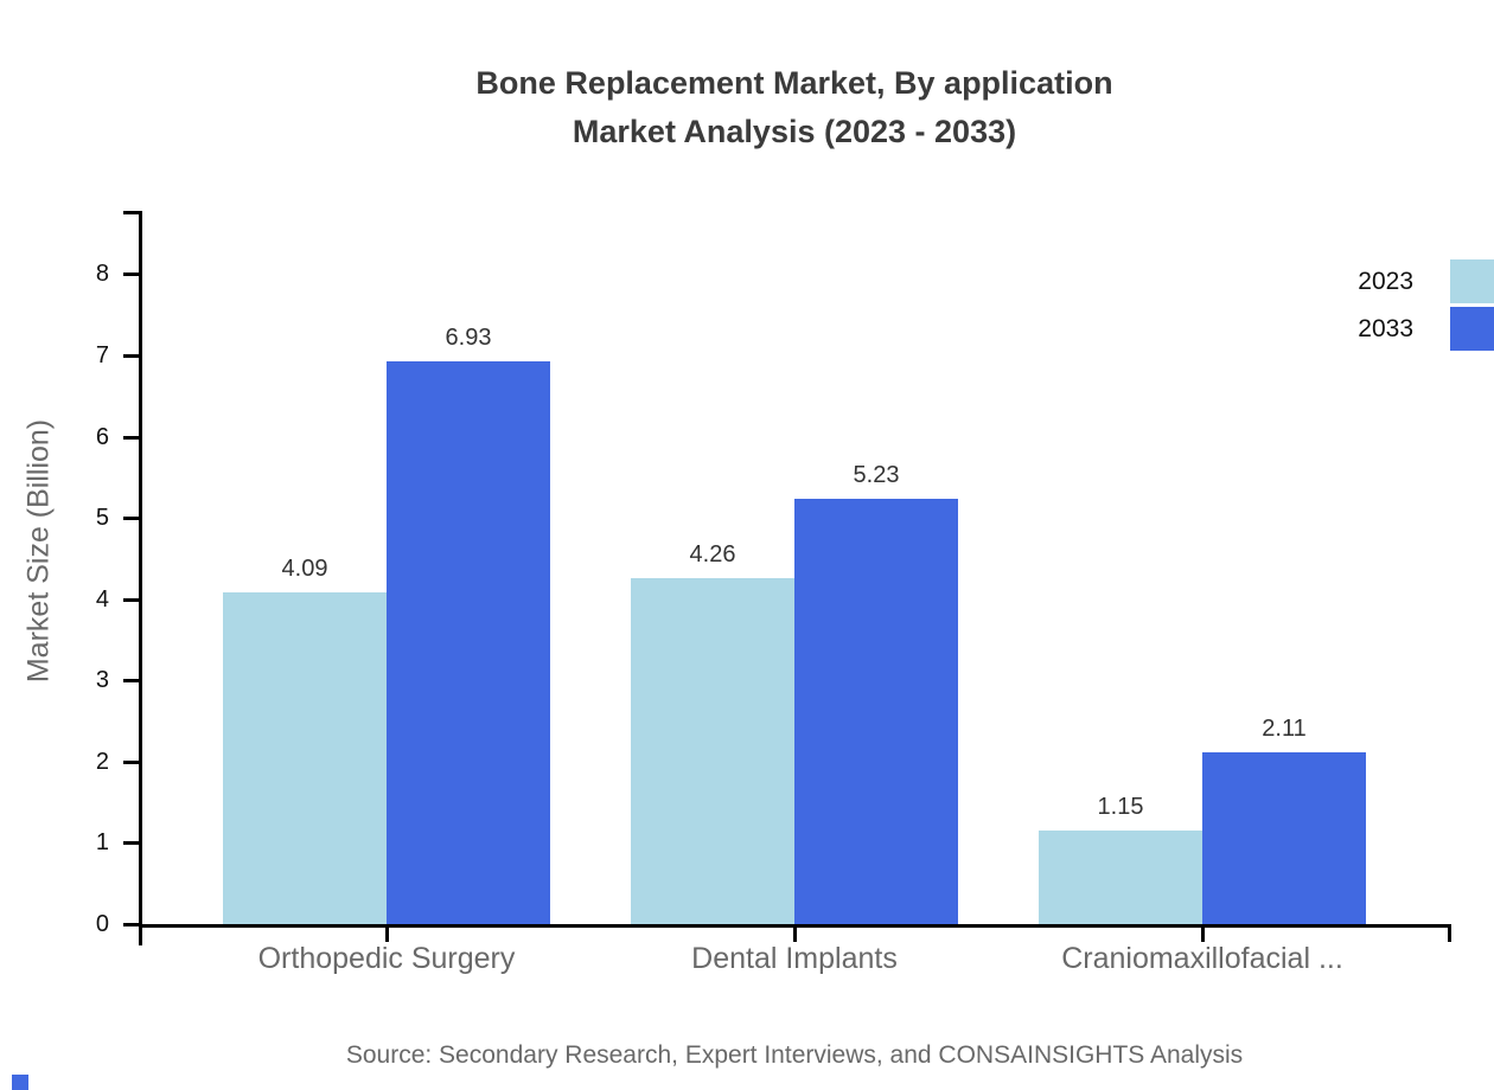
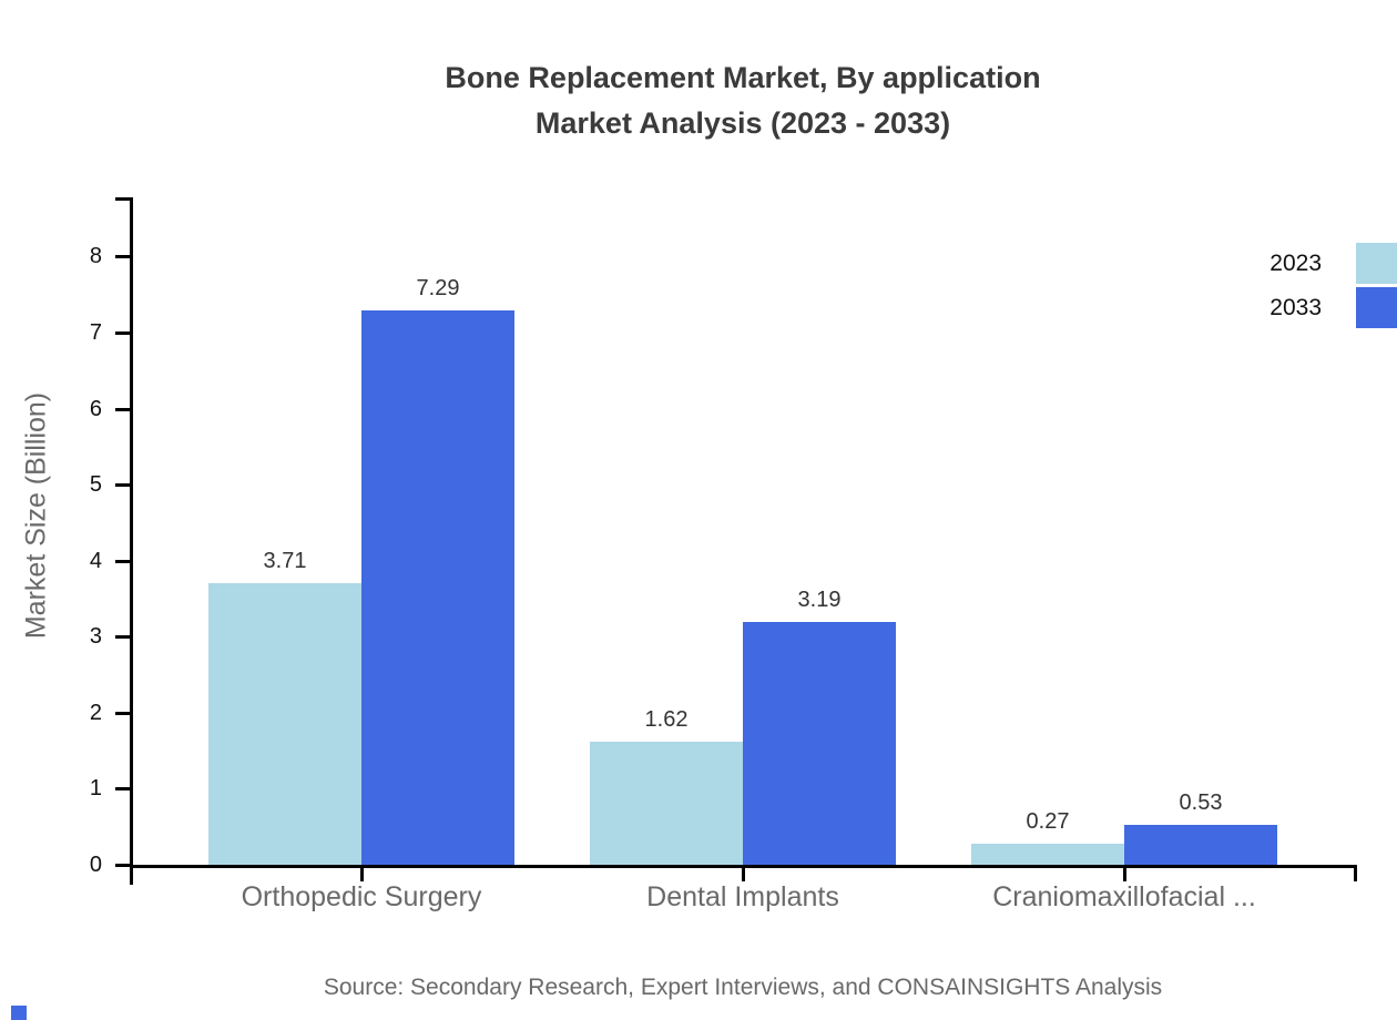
2023/Orthopedic Surgery: 4.09 -> 3.71
2033/Orthopedic Surgery: 6.93 -> 7.29
2023/Dental Implants: 4.26 -> 1.62
2033/Dental Implants: 5.23 -> 3.19
2023/Craniomaxillofacial ...: 1.15 -> 0.27
2033/Craniomaxillofacial ...: 2.11 -> 0.53
